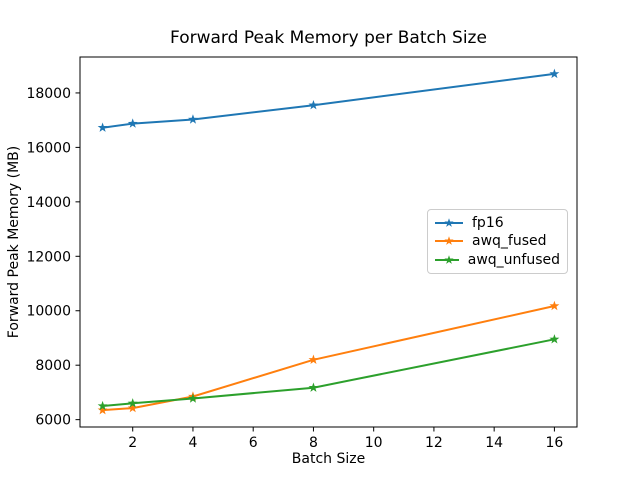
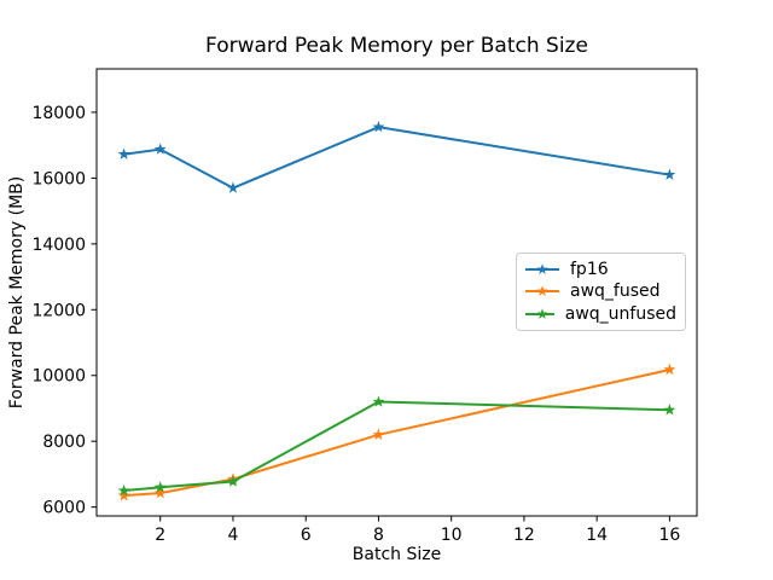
fp16/4: 17000 -> 15700
awq_unfused/8: 7200 -> 9200
fp16/16: 18700 -> 16100
